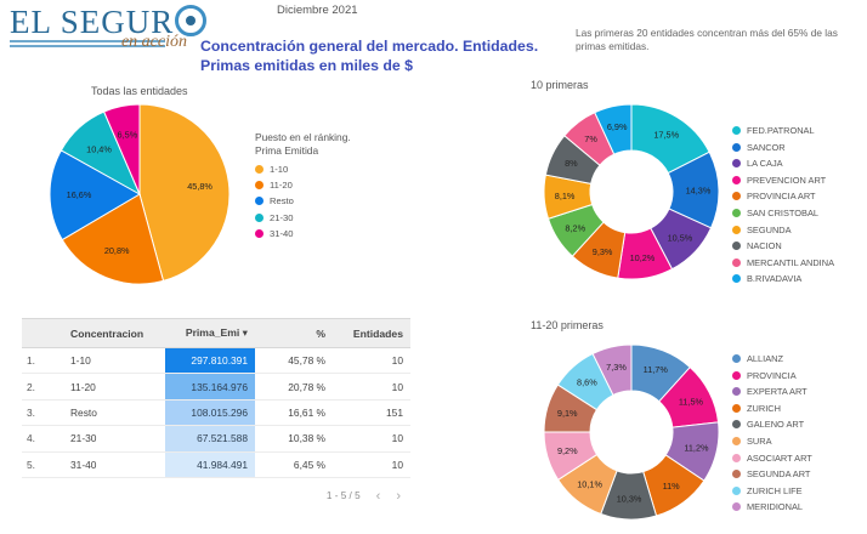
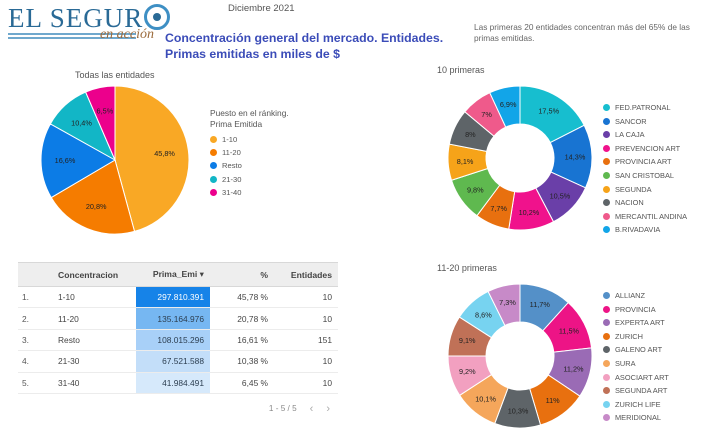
10 primeras/PROVINCIA ART: 9,3% -> 7,7%
10 primeras/SAN CRISTOBAL: 8,2% -> 9,8%
